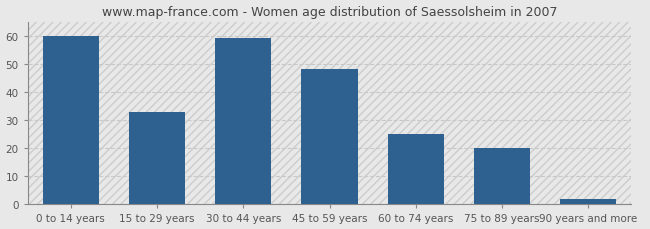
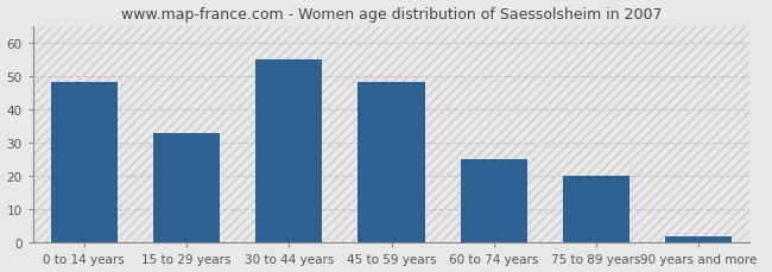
0 to 14 years: 60 -> 48
30 to 44 years: 59 -> 55
